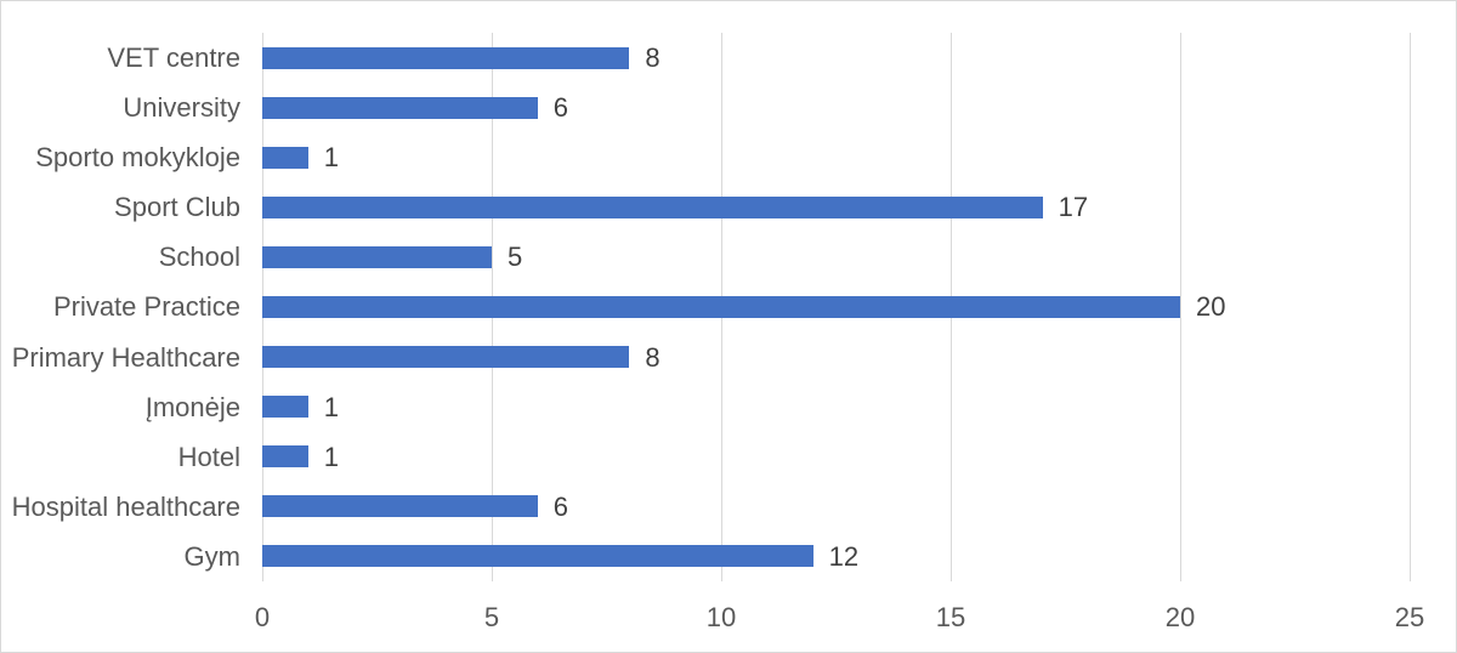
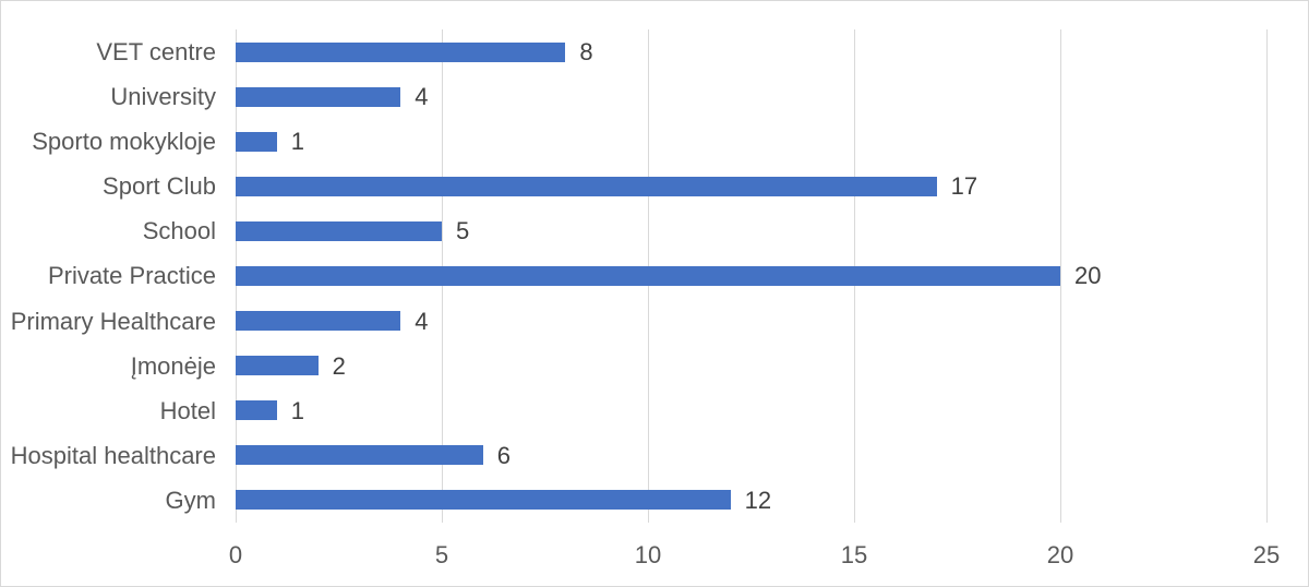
University: 6 -> 4
Primary Healthcare: 8 -> 4
Įmonėje: 1 -> 2
